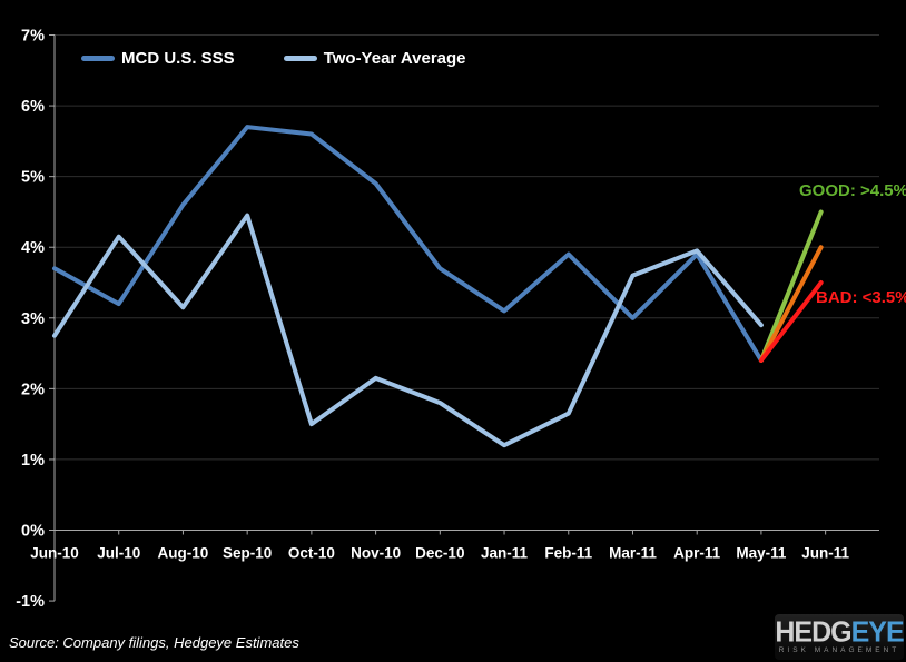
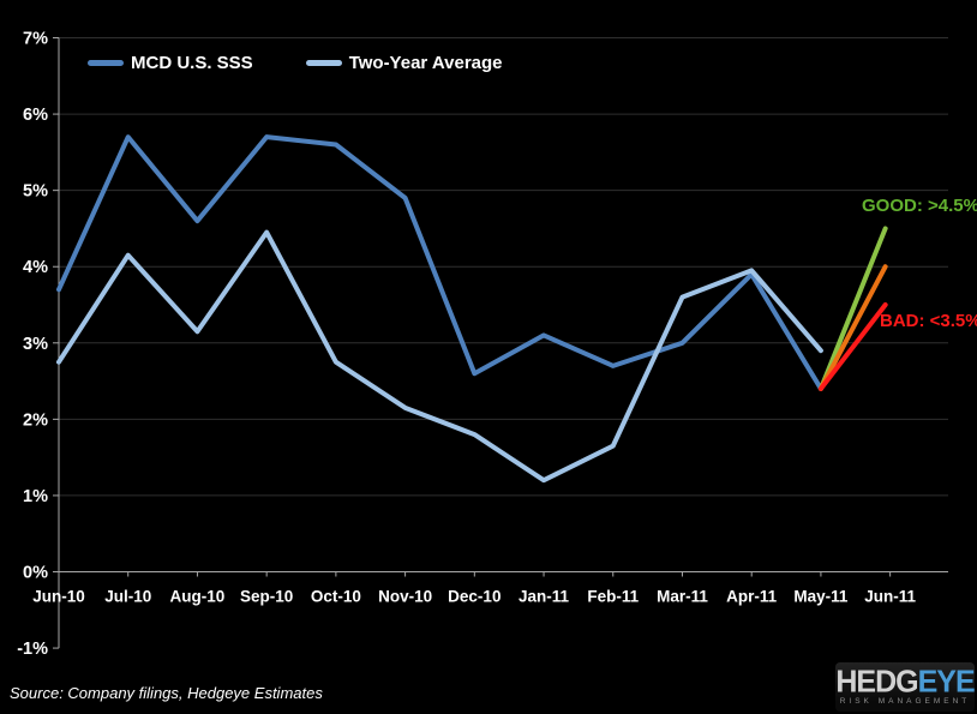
MCD U.S. SSS/Jul-10: 3.2% -> 5.7%
Two-Year Average/Oct-10: 1.5% -> 2.8%
MCD U.S. SSS/Dec-10: 3.7% -> 2.6%
MCD U.S. SSS/Feb-11: 3.9% -> 2.7%
